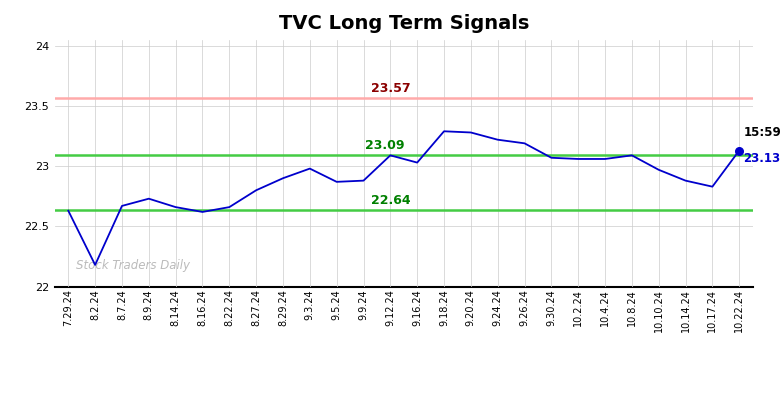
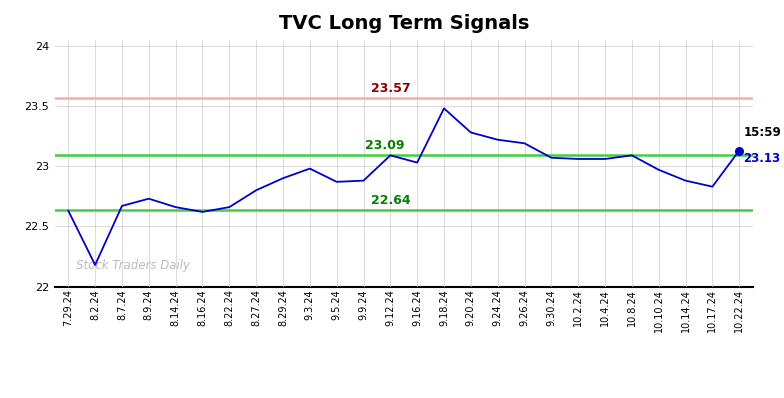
9.18.24: 23.29 -> 23.48
